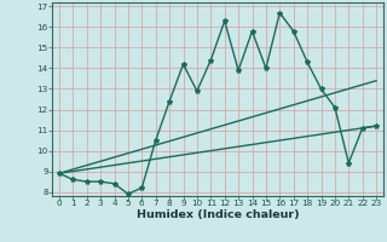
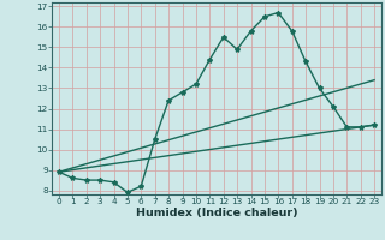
9: 14.2 -> 12.8
10: 12.9 -> 13.2
12: 16.3 -> 15.5
13: 13.9 -> 14.9
15: 14.0 -> 16.5
21: 9.4 -> 11.1
